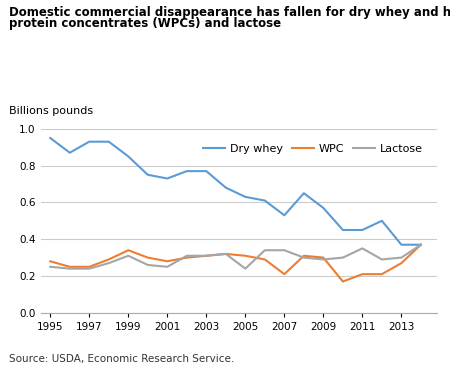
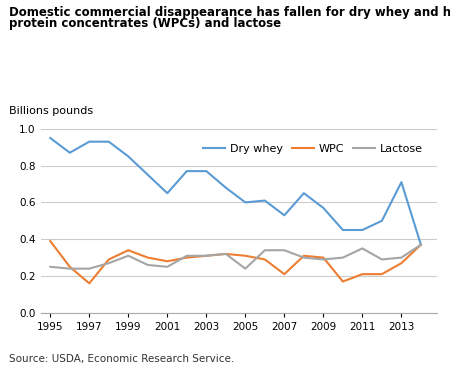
WPC/1995: 0.28 -> 0.39
WPC/1997: 0.25 -> 0.16
Dry whey/2001: 0.73 -> 0.65
Dry whey/2005: 0.63 -> 0.60
Dry whey/2013: 0.37 -> 0.71
